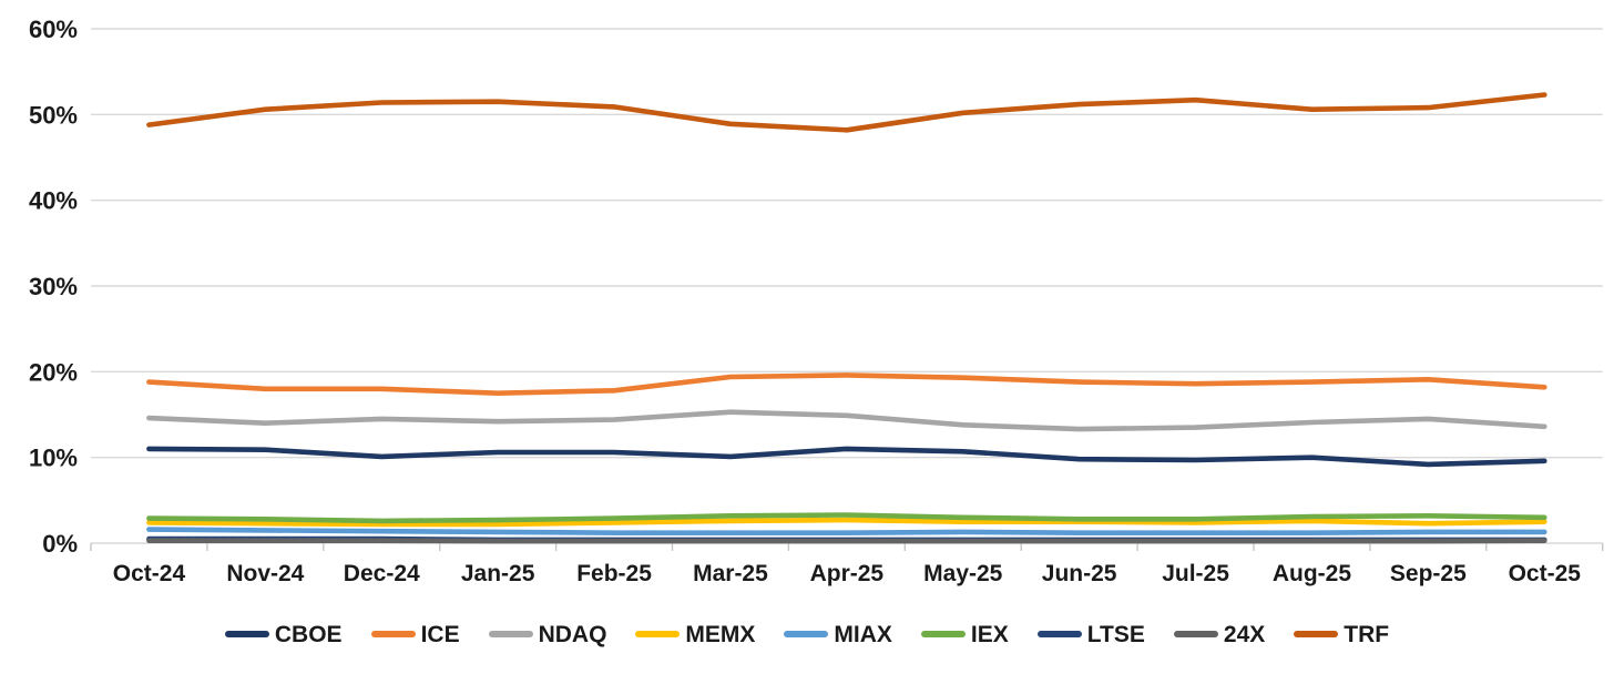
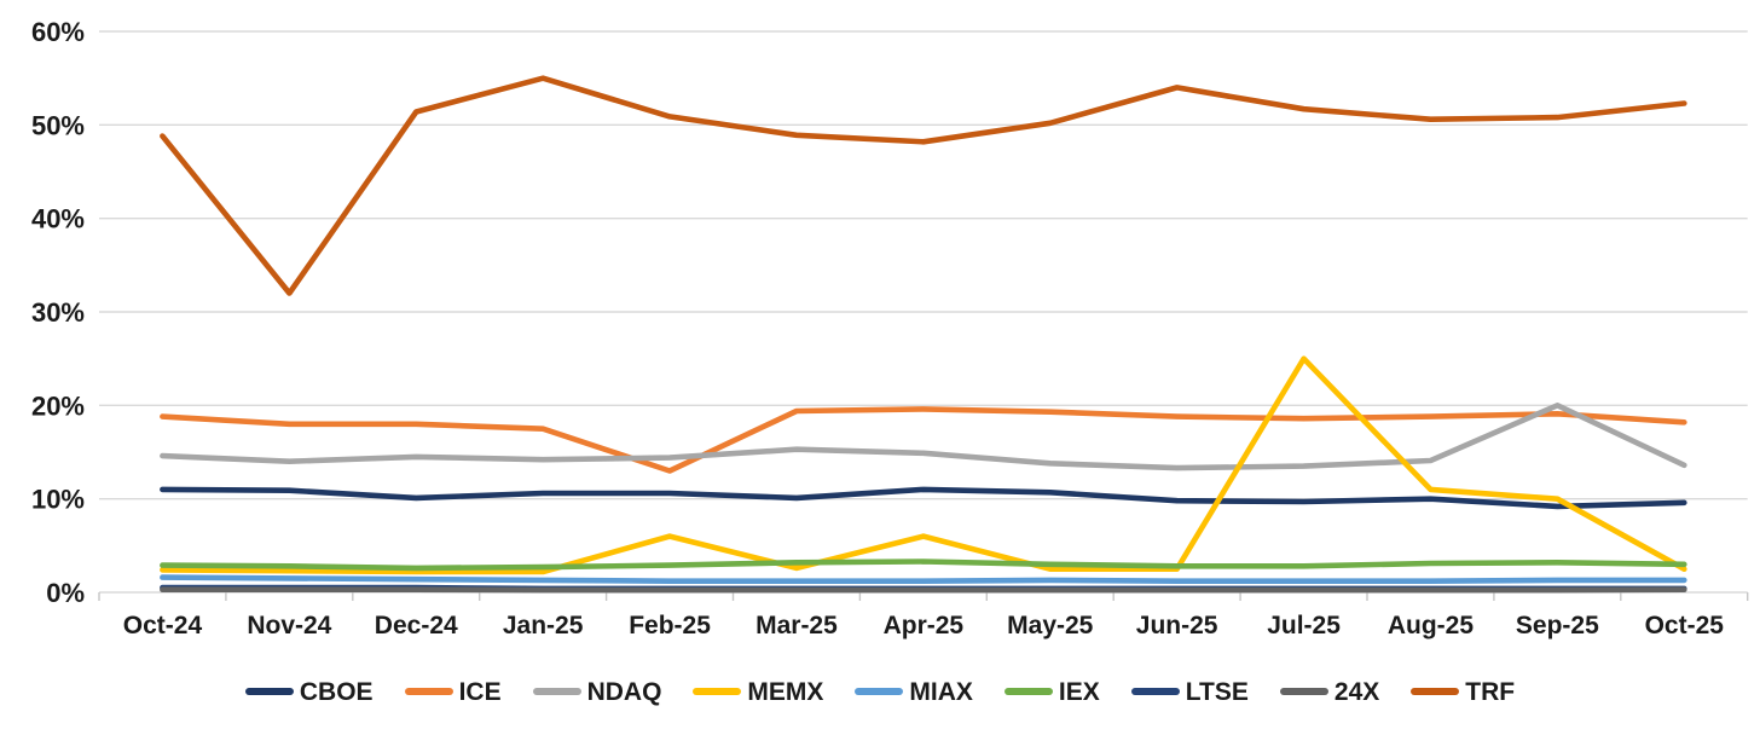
TRF/Nov-24: 51% -> 32%
TRF/Jan-25: 52% -> 55%
ICE/Feb-25: 18% -> 13%
MEMX/Feb-25: 2% -> 6%
MEMX/Apr-25: 3% -> 6%
TRF/Jun-25: 51% -> 54%
MEMX/Jul-25: 2% -> 25%
MEMX/Aug-25: 3% -> 11%
NDAQ/Sep-25: 14% -> 20%
MEMX/Sep-25: 2% -> 10%
